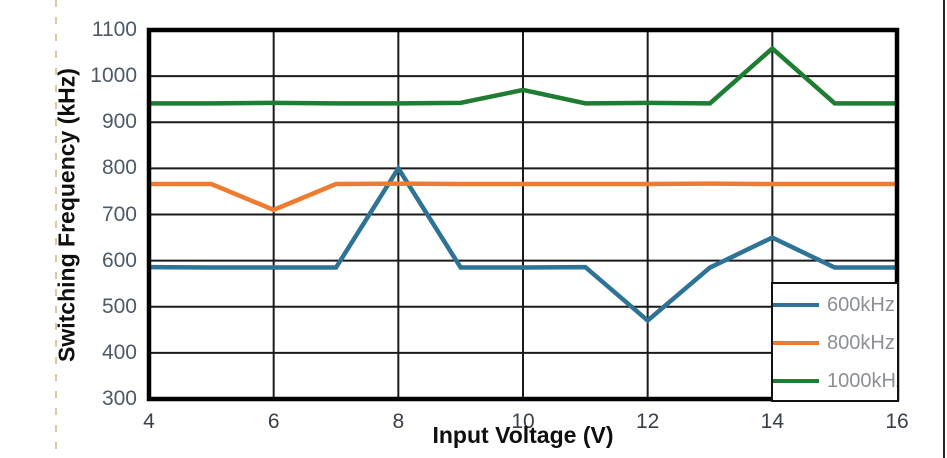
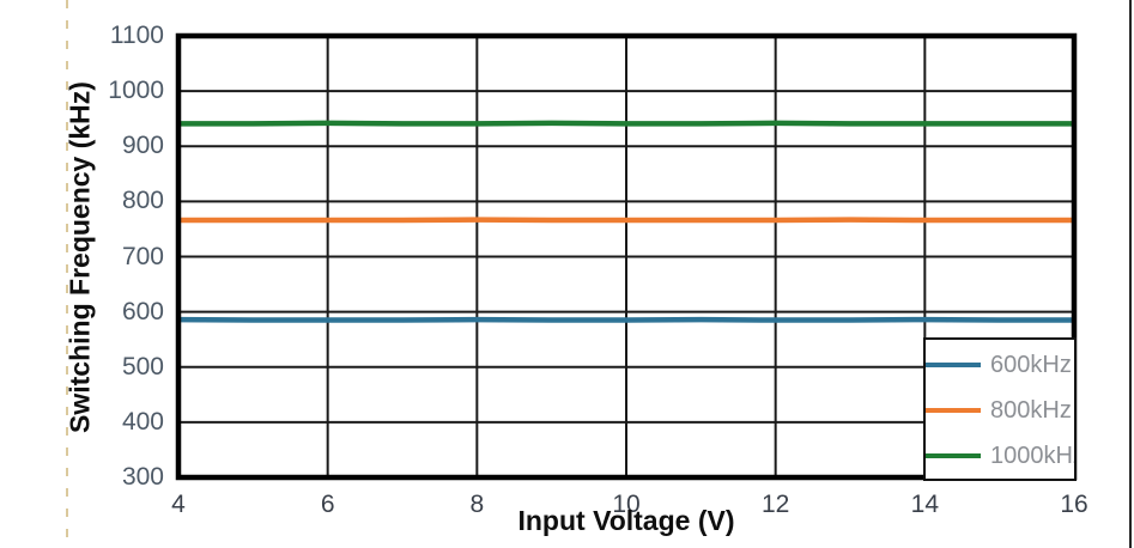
800kHz/6: 710 -> 770
600kHz/8: 800 -> 590
1000kHz/10: 970 -> 940
600kHz/12: 470 -> 580
600kHz/14: 650 -> 590
1000kHz/14: 1060 -> 940
